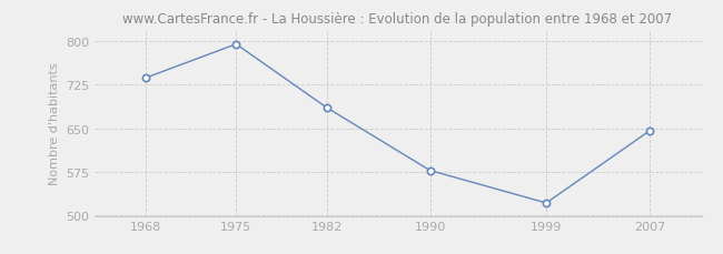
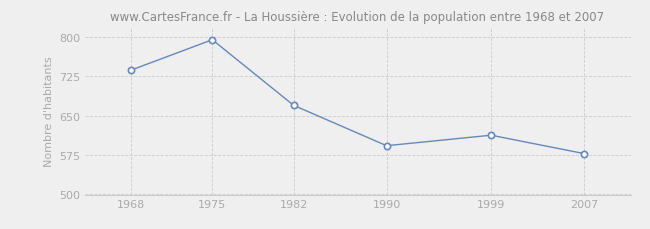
1982: 686 -> 670
1990: 578 -> 593
1999: 522 -> 613
2007: 646 -> 578
